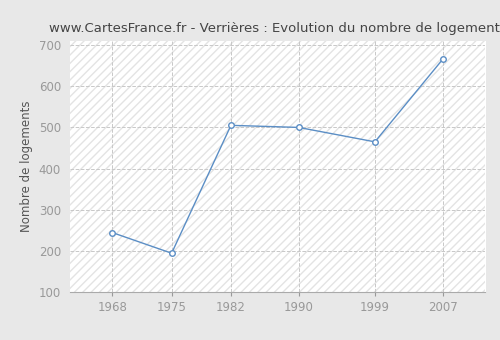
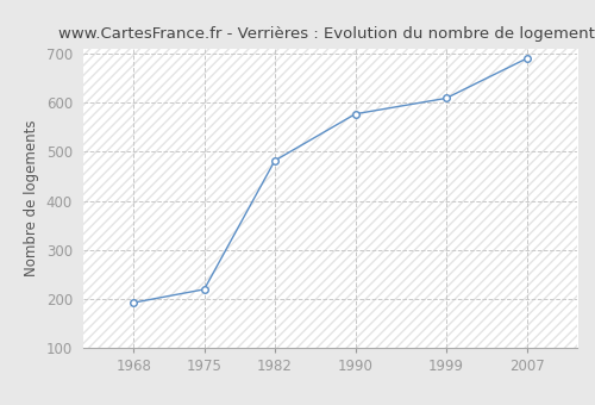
1968: 245 -> 193
1975: 195 -> 220
1982: 505 -> 482
1990: 500 -> 577
1999: 465 -> 609
2007: 665 -> 690
